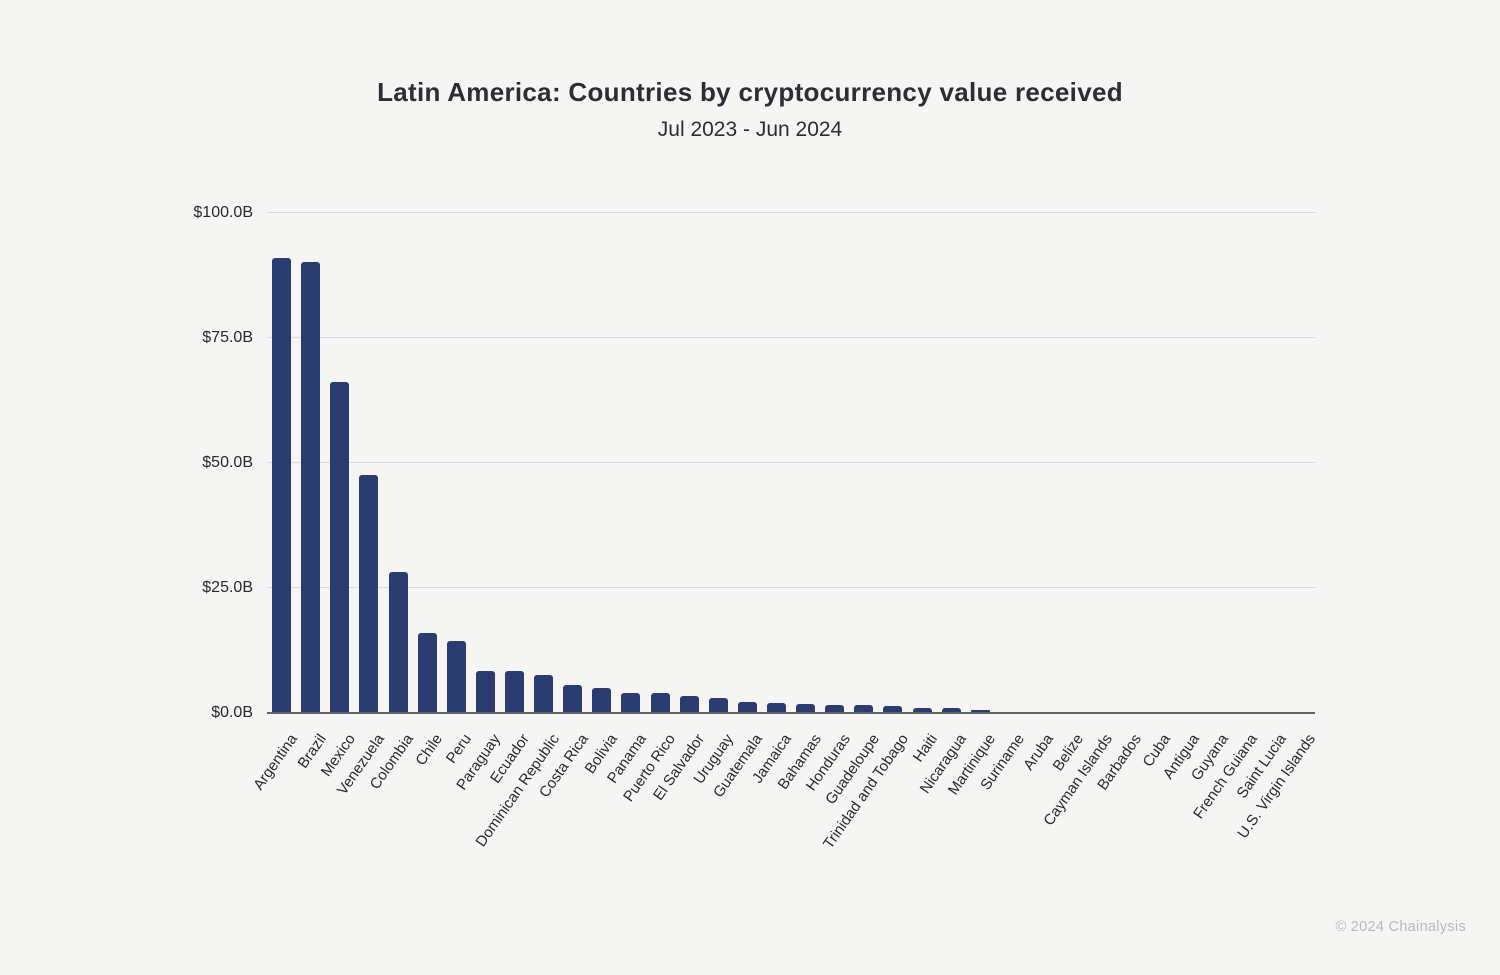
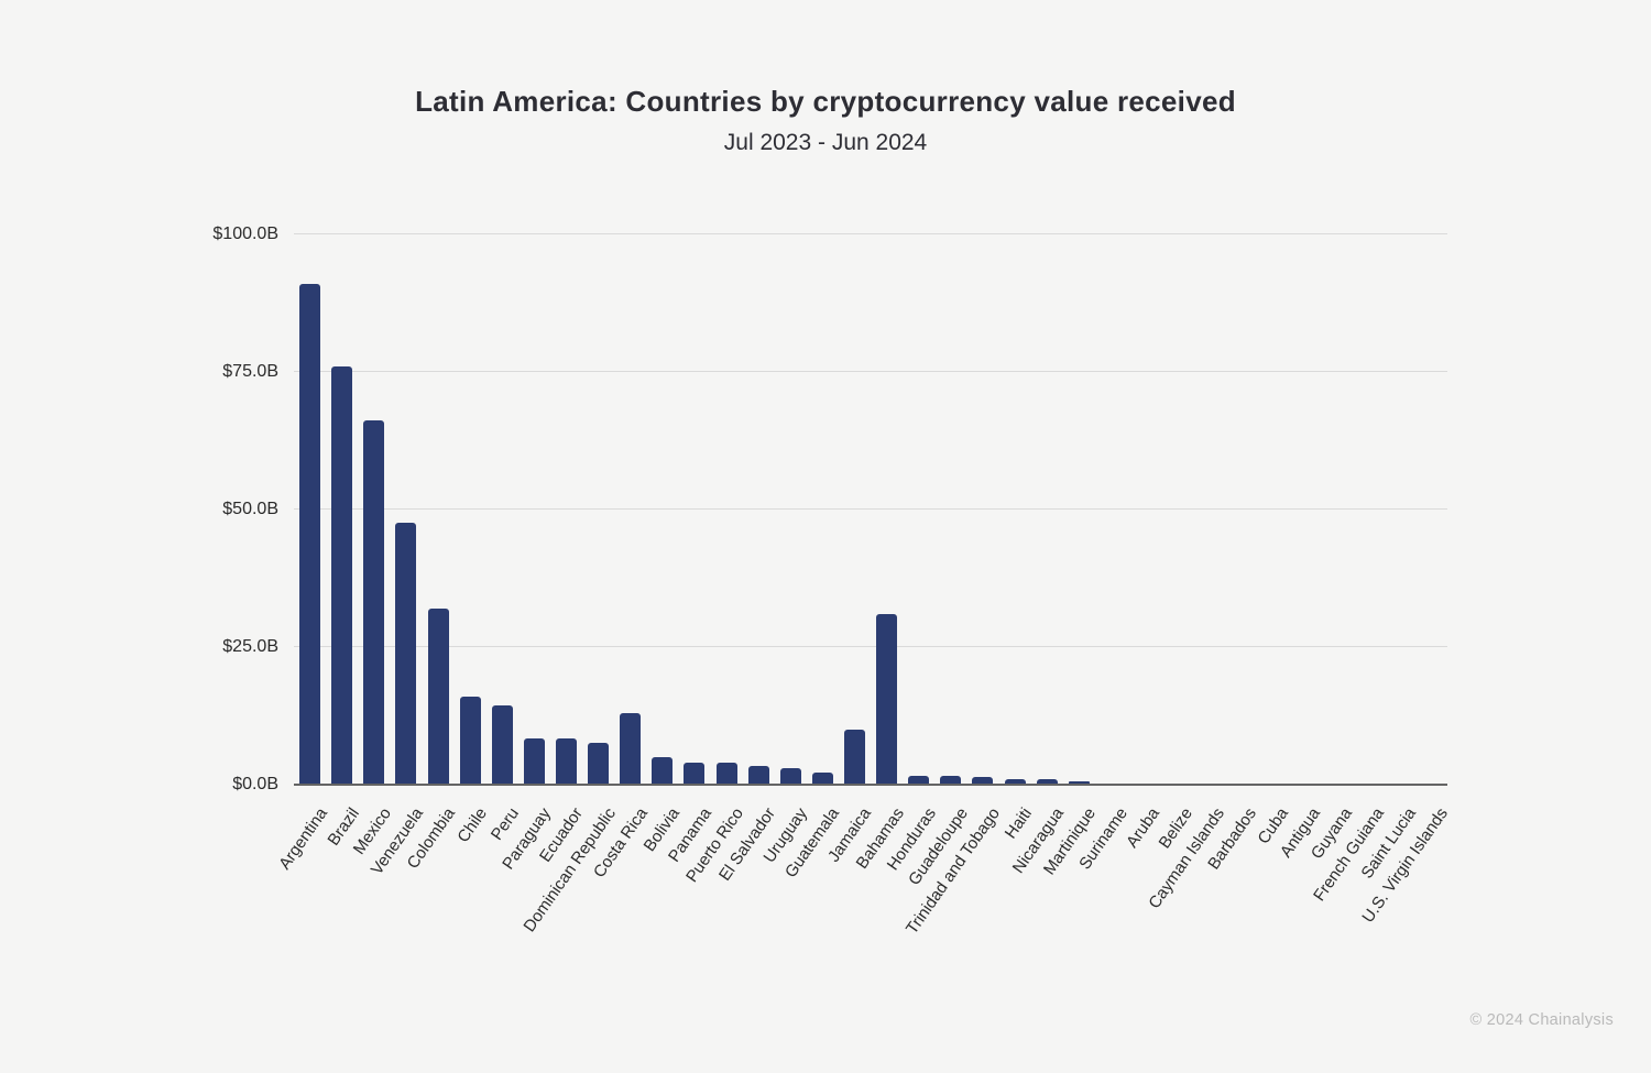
Brazil: $90B -> $76B
Colombia: $28B -> $32B
Costa Rica: $6B -> $13B
Jamaica: $2B -> $10B
Bahamas: $2B -> $31B
